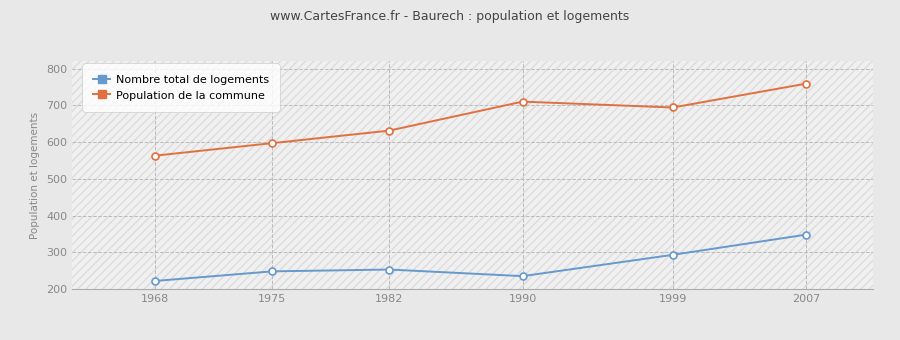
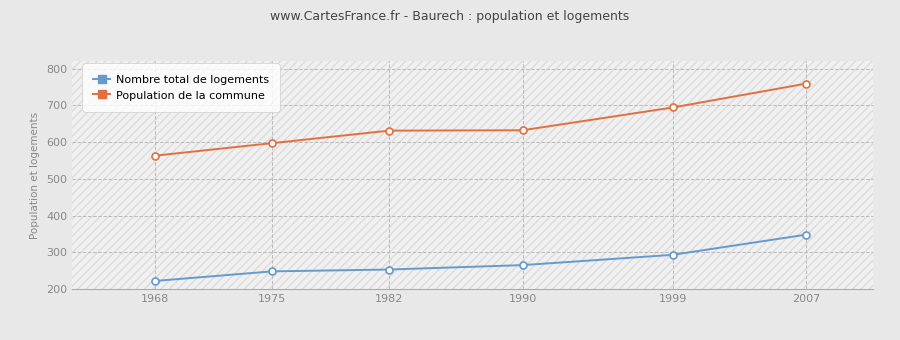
Nombre total de logements/1990: 235 -> 265
Population de la commune/1990: 710 -> 632
